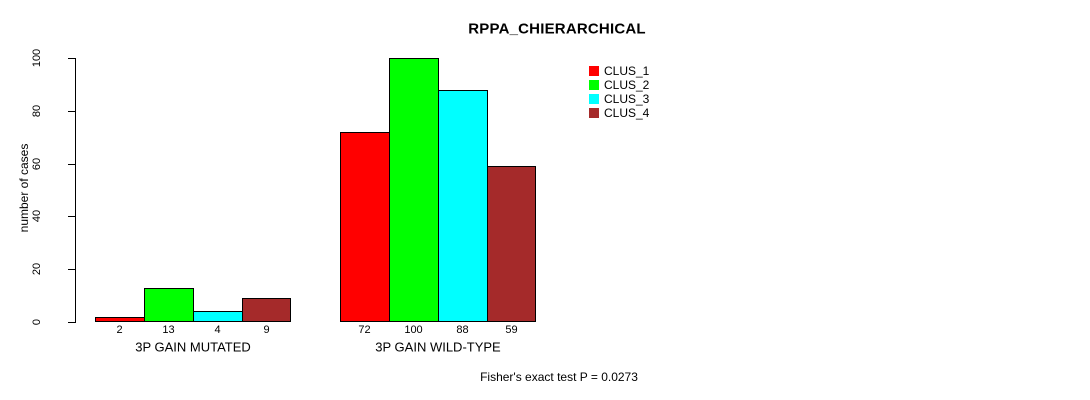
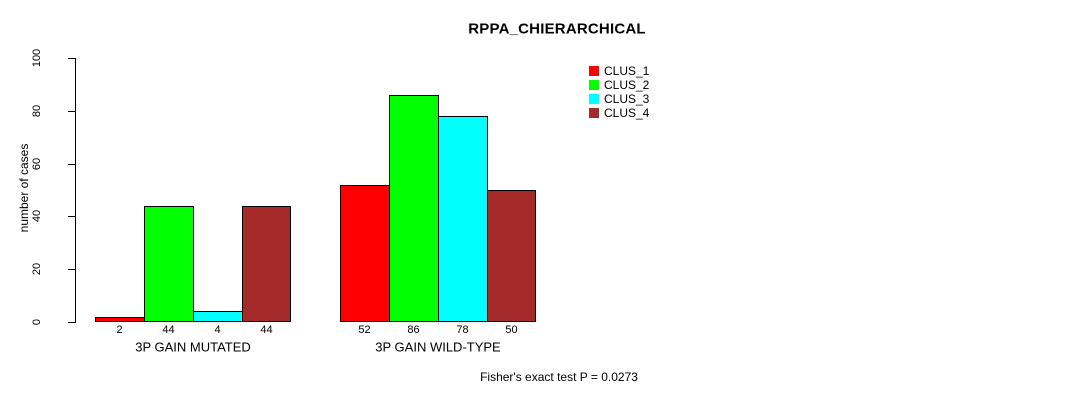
CLUS_2/3P GAIN MUTATED: 13 -> 44
CLUS_4/3P GAIN MUTATED: 9 -> 44
CLUS_1/3P GAIN WILD-TYPE: 72 -> 52
CLUS_2/3P GAIN WILD-TYPE: 100 -> 86
CLUS_3/3P GAIN WILD-TYPE: 88 -> 78
CLUS_4/3P GAIN WILD-TYPE: 59 -> 50
